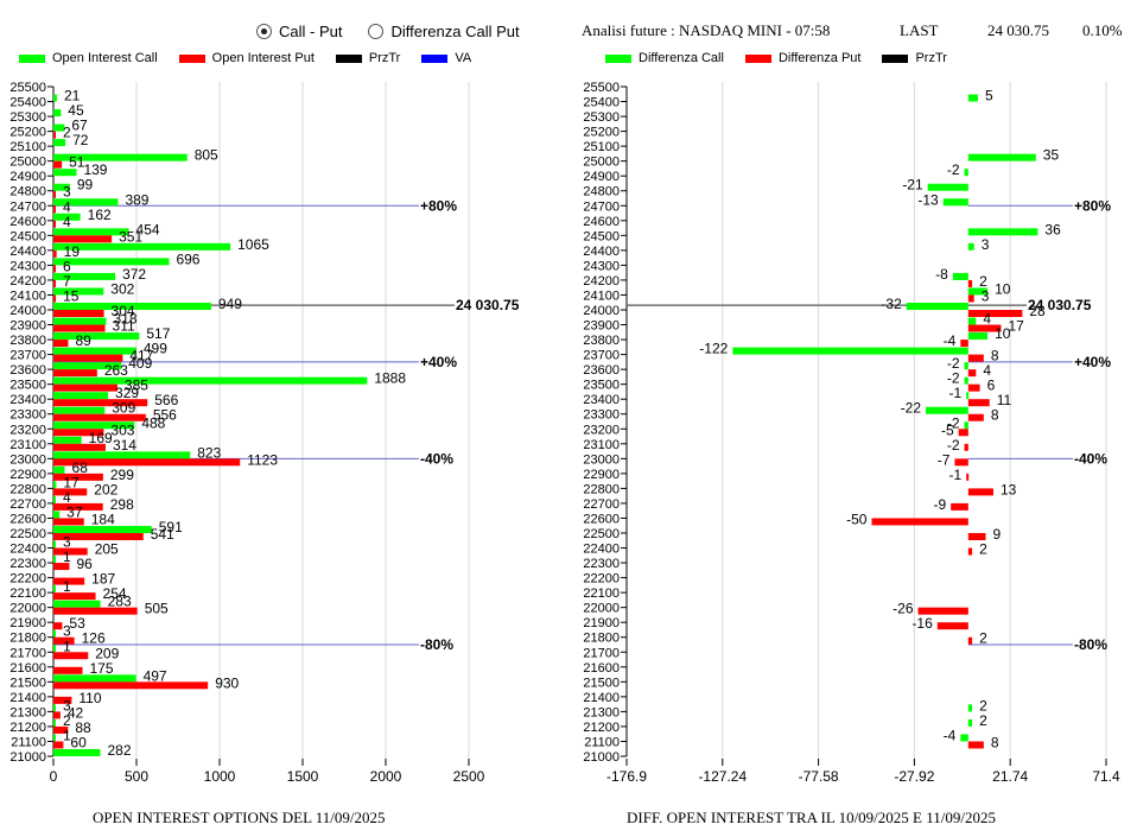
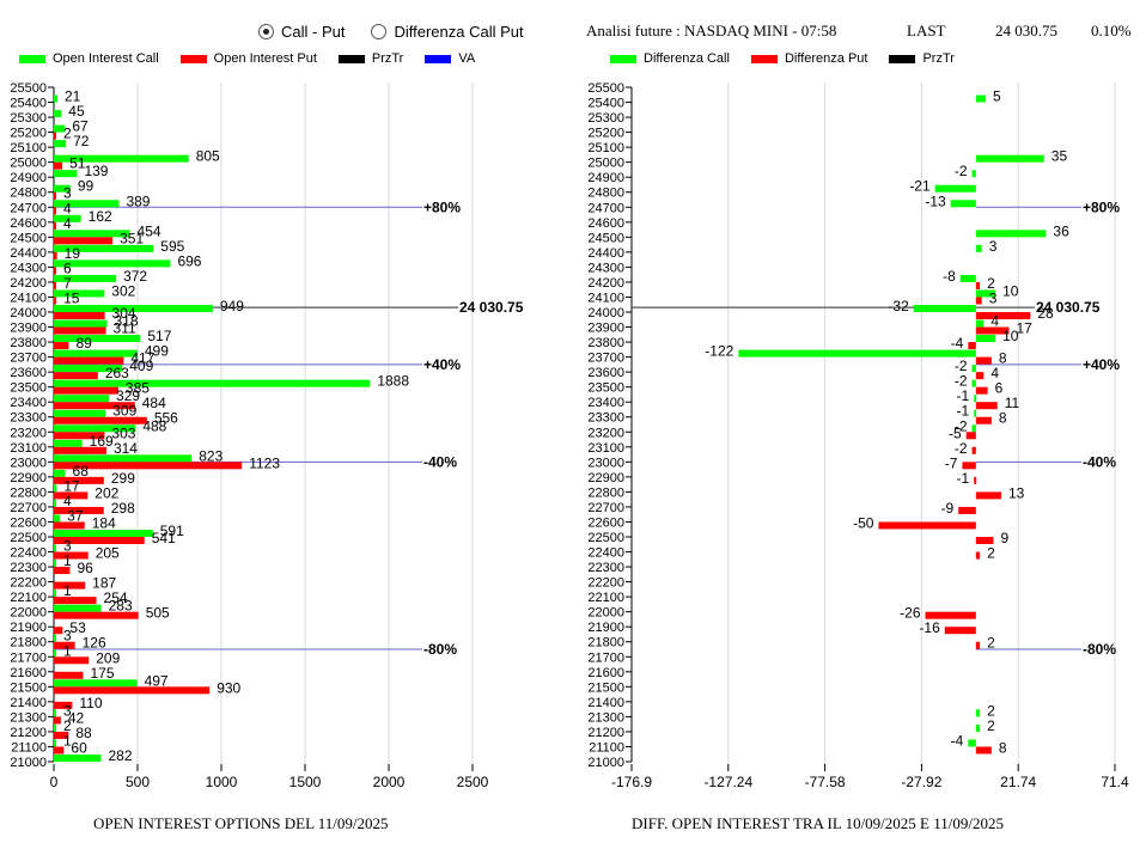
OPEN INTEREST OPTIONS DEL 11/09/2025/Open Interest Call/24400: 1065 -> 595
OPEN INTEREST OPTIONS DEL 11/09/2025/Open Interest Put/23400: 566 -> 484
DIFF. OPEN INTEREST TRA IL 10/09/2025 E 11/09/2025/Differenza Call/23300: -22 -> -1
